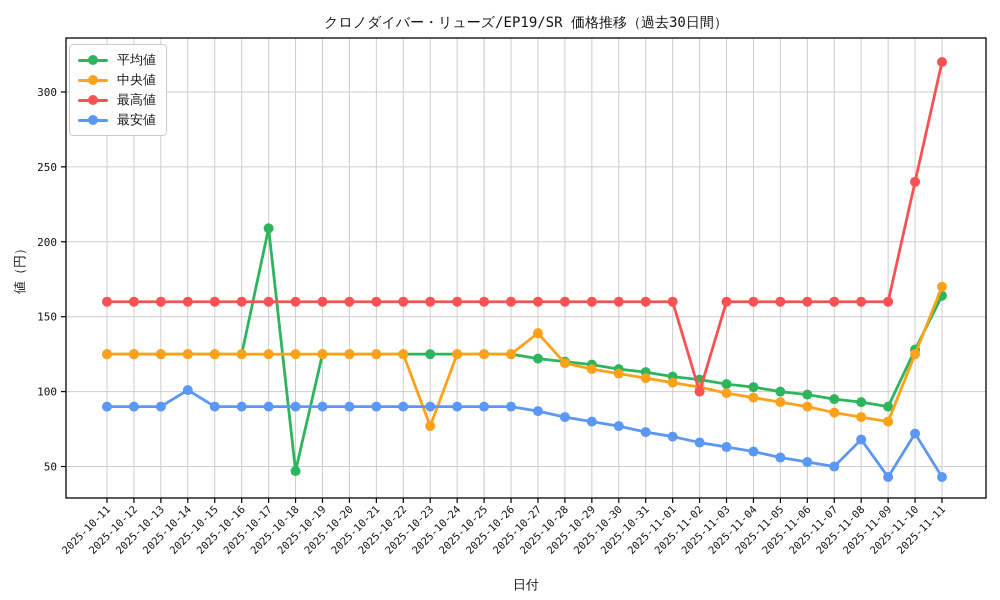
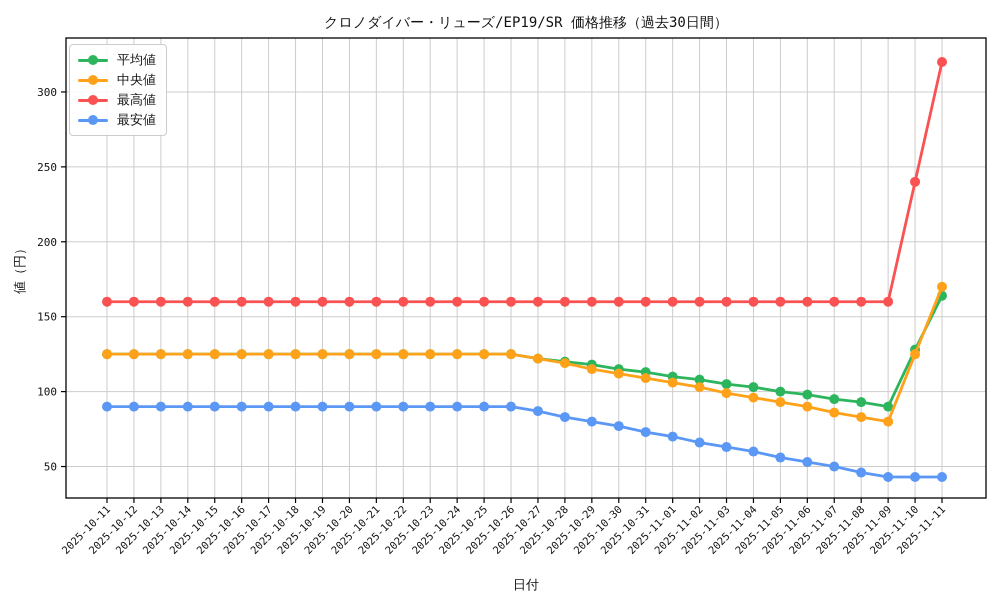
最安値/2025-10-14: 101 -> 90
平均値/2025-10-17: 209 -> 125
平均値/2025-10-18: 47 -> 125
中央値/2025-10-23: 77 -> 125
中央値/2025-10-27: 139 -> 122
最高値/2025-11-02: 100 -> 160
最安値/2025-11-08: 68 -> 46
最安値/2025-11-10: 72 -> 43
